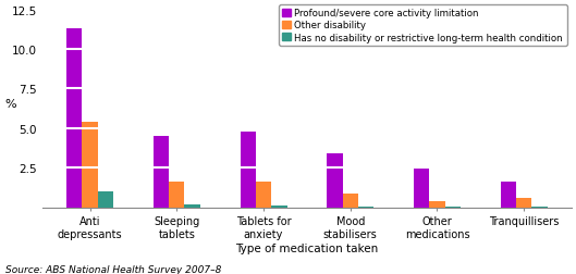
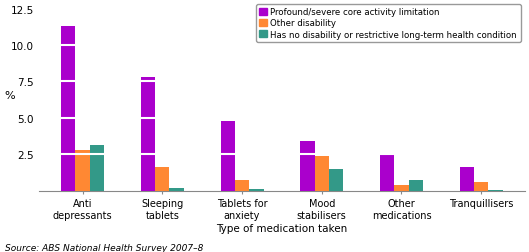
Other disability/Anti depressants: 5.4 -> 2.8
Has no disability or restrictive long-term health condition/Anti depressants: 1.0 -> 3.1
Profound/severe core activity limitation/Sleeping tablets: 4.5 -> 7.8
Other disability/Tablets for anxiety: 1.6 -> 0.7
Other disability/Mood stabilisers: 0.9 -> 2.4
Has no disability or restrictive long-term health condition/Mood stabilisers: 0.1 -> 1.5
Has no disability or restrictive long-term health condition/Other medications: 0.1 -> 0.7
